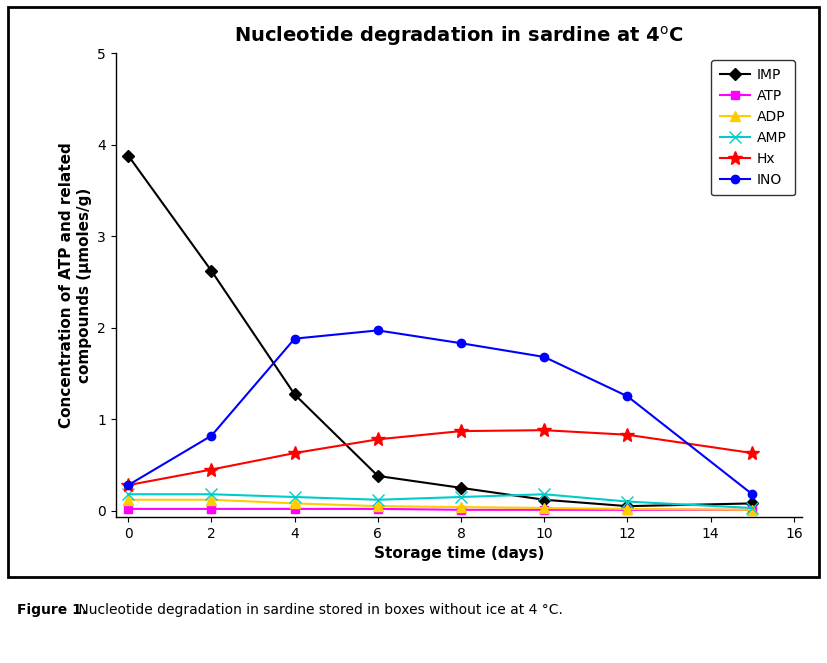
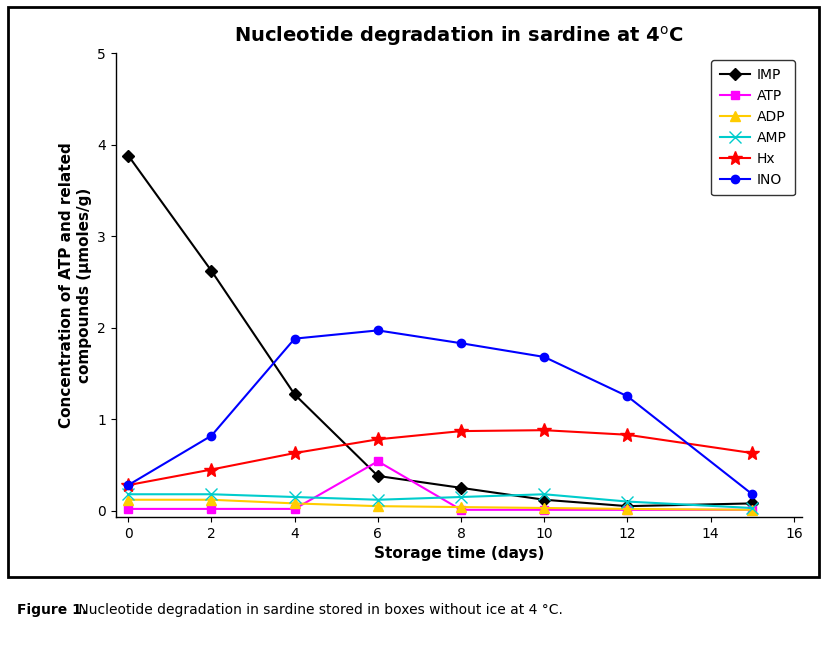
ATP/6: 0.02 -> 0.54
